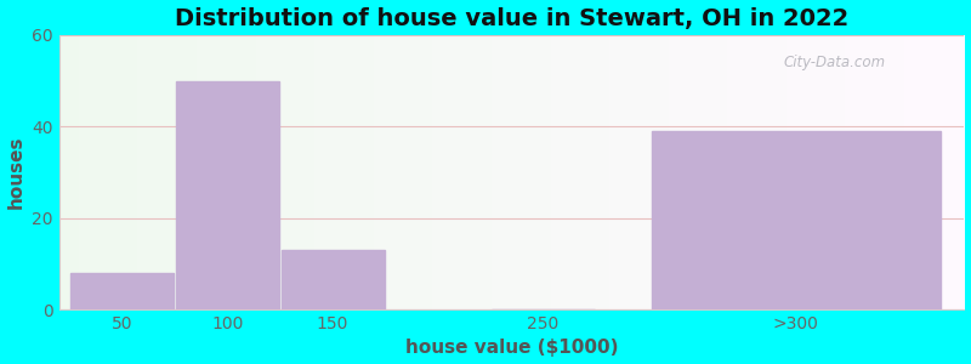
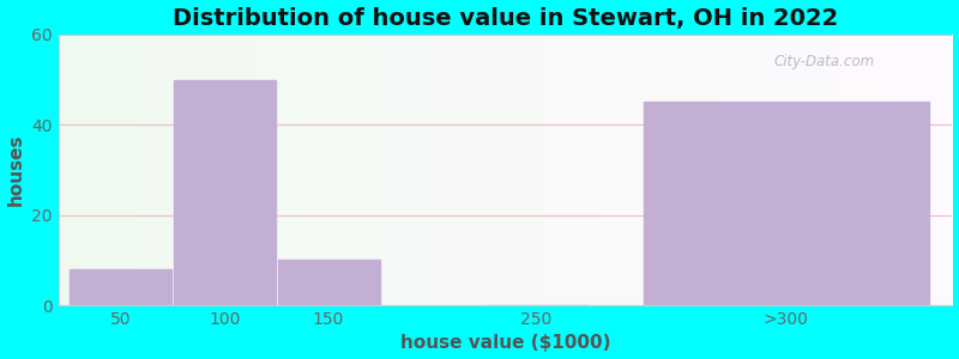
150: 13 -> 10
>300: 39 -> 45
